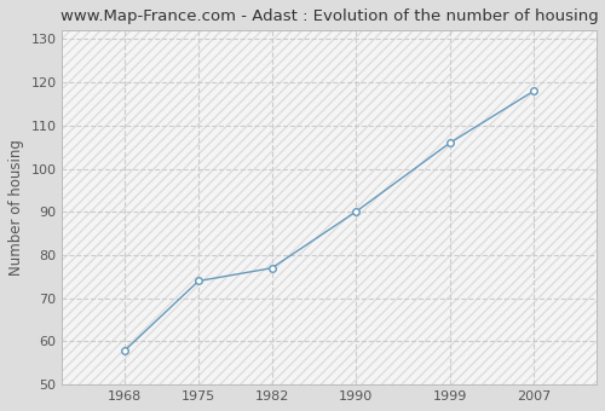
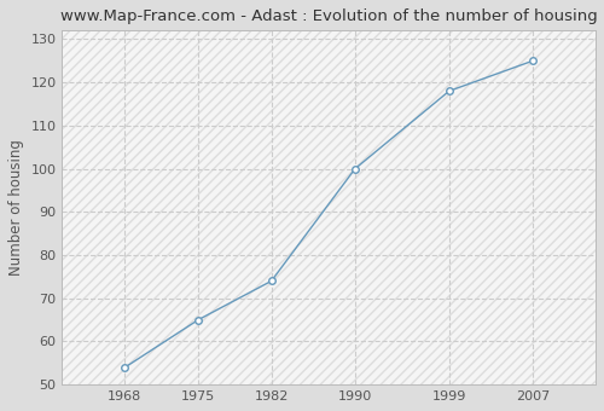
1968: 58 -> 54
1975: 74 -> 65
1982: 77 -> 74
1990: 90 -> 100
1999: 106 -> 118
2007: 118 -> 125
